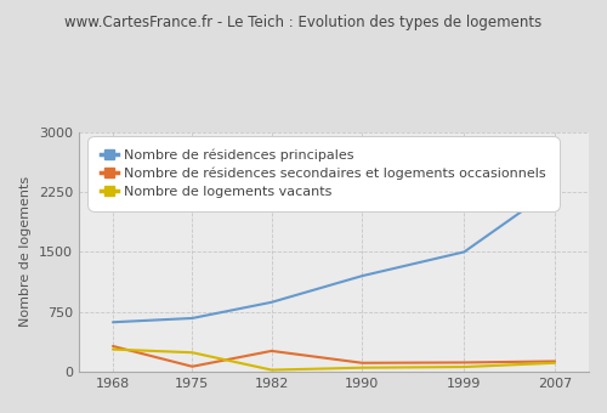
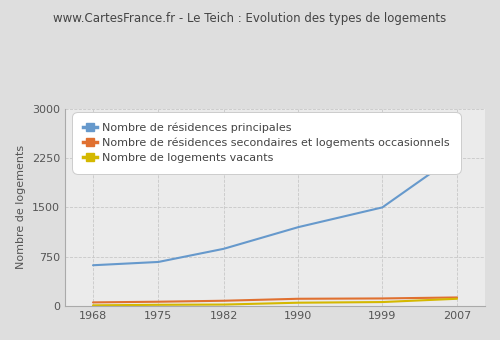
Nombre de résidences secondaires et logements occasionnels/1968: 320 -> 60
Nombre de logements vacants/1968: 280 -> 10
Nombre de logements vacants/1975: 240 -> 20
Nombre de résidences secondaires et logements occasionnels/1982: 260 -> 80
